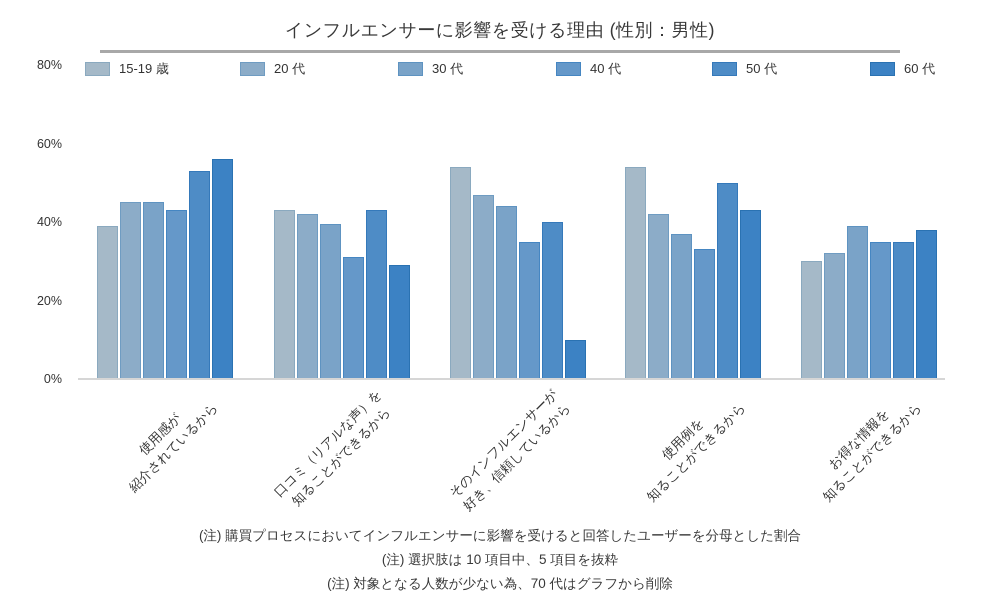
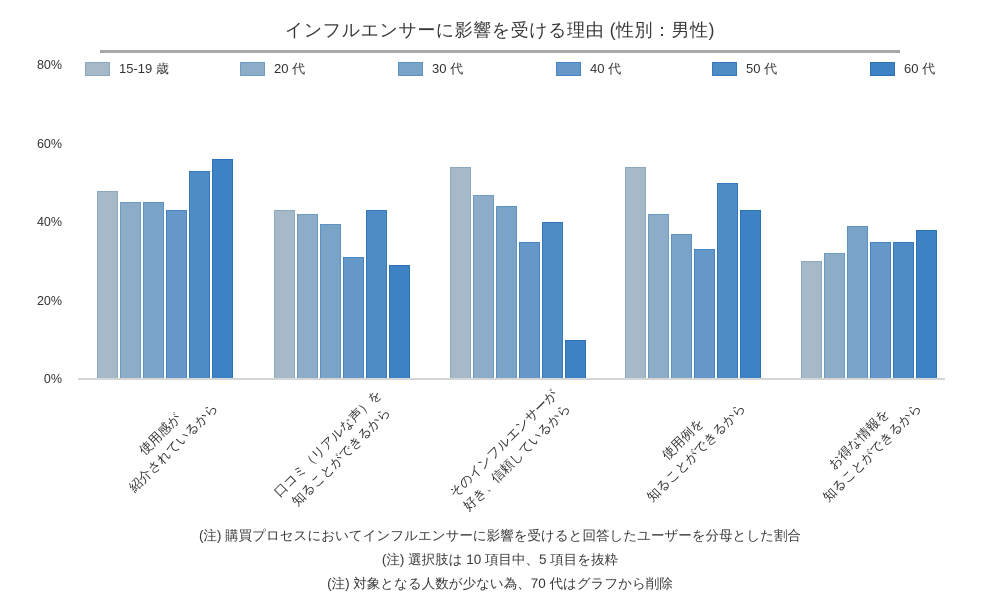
15-19 歳/使用感が 紹介されているから: 39% -> 48%
